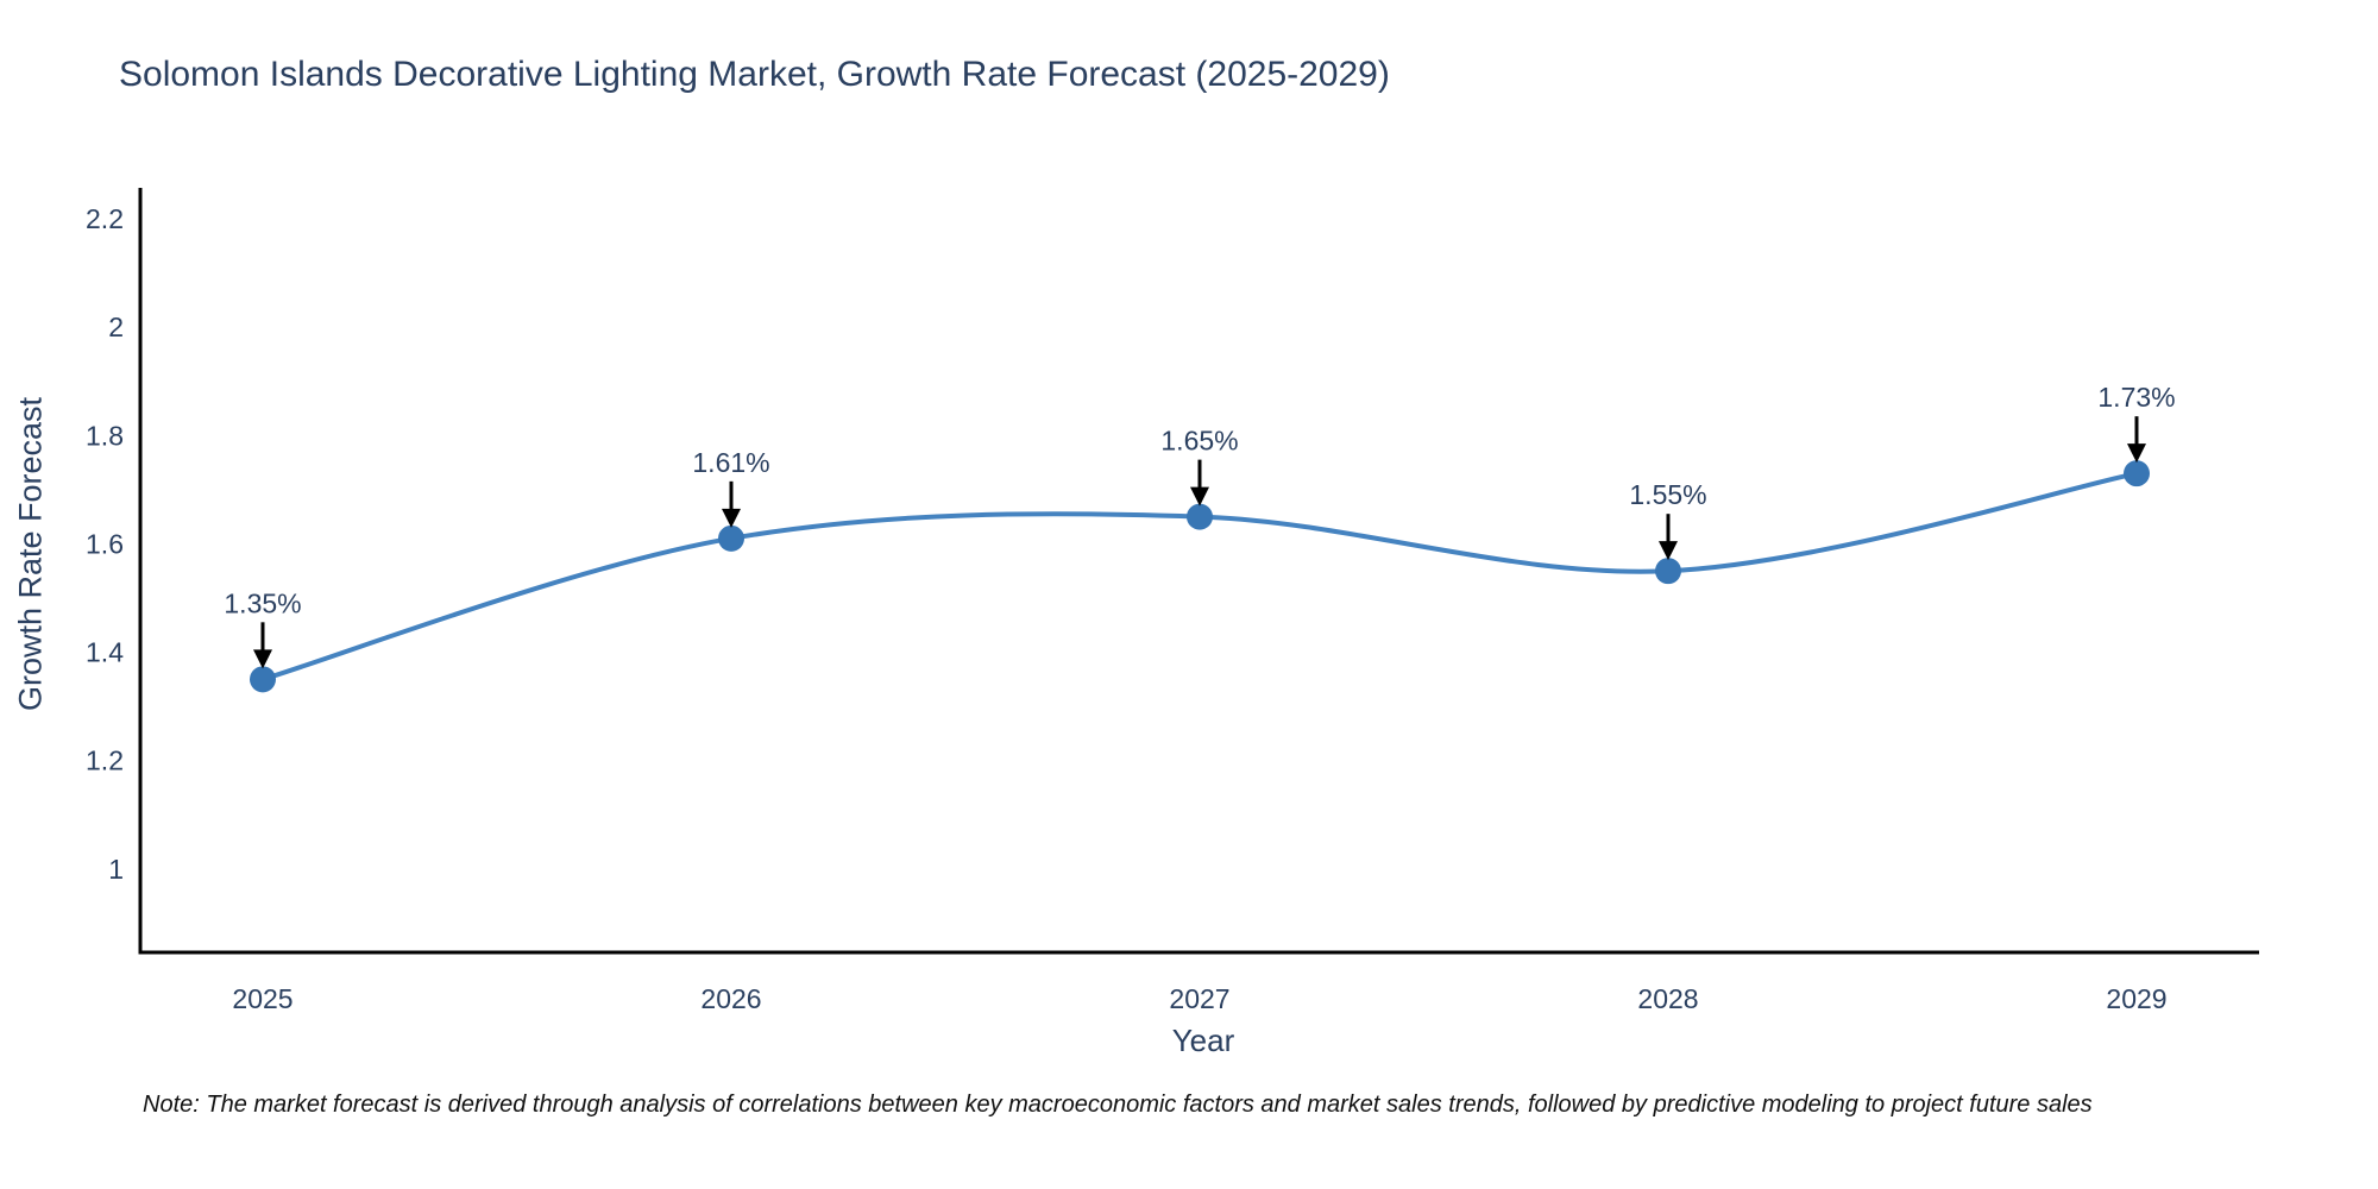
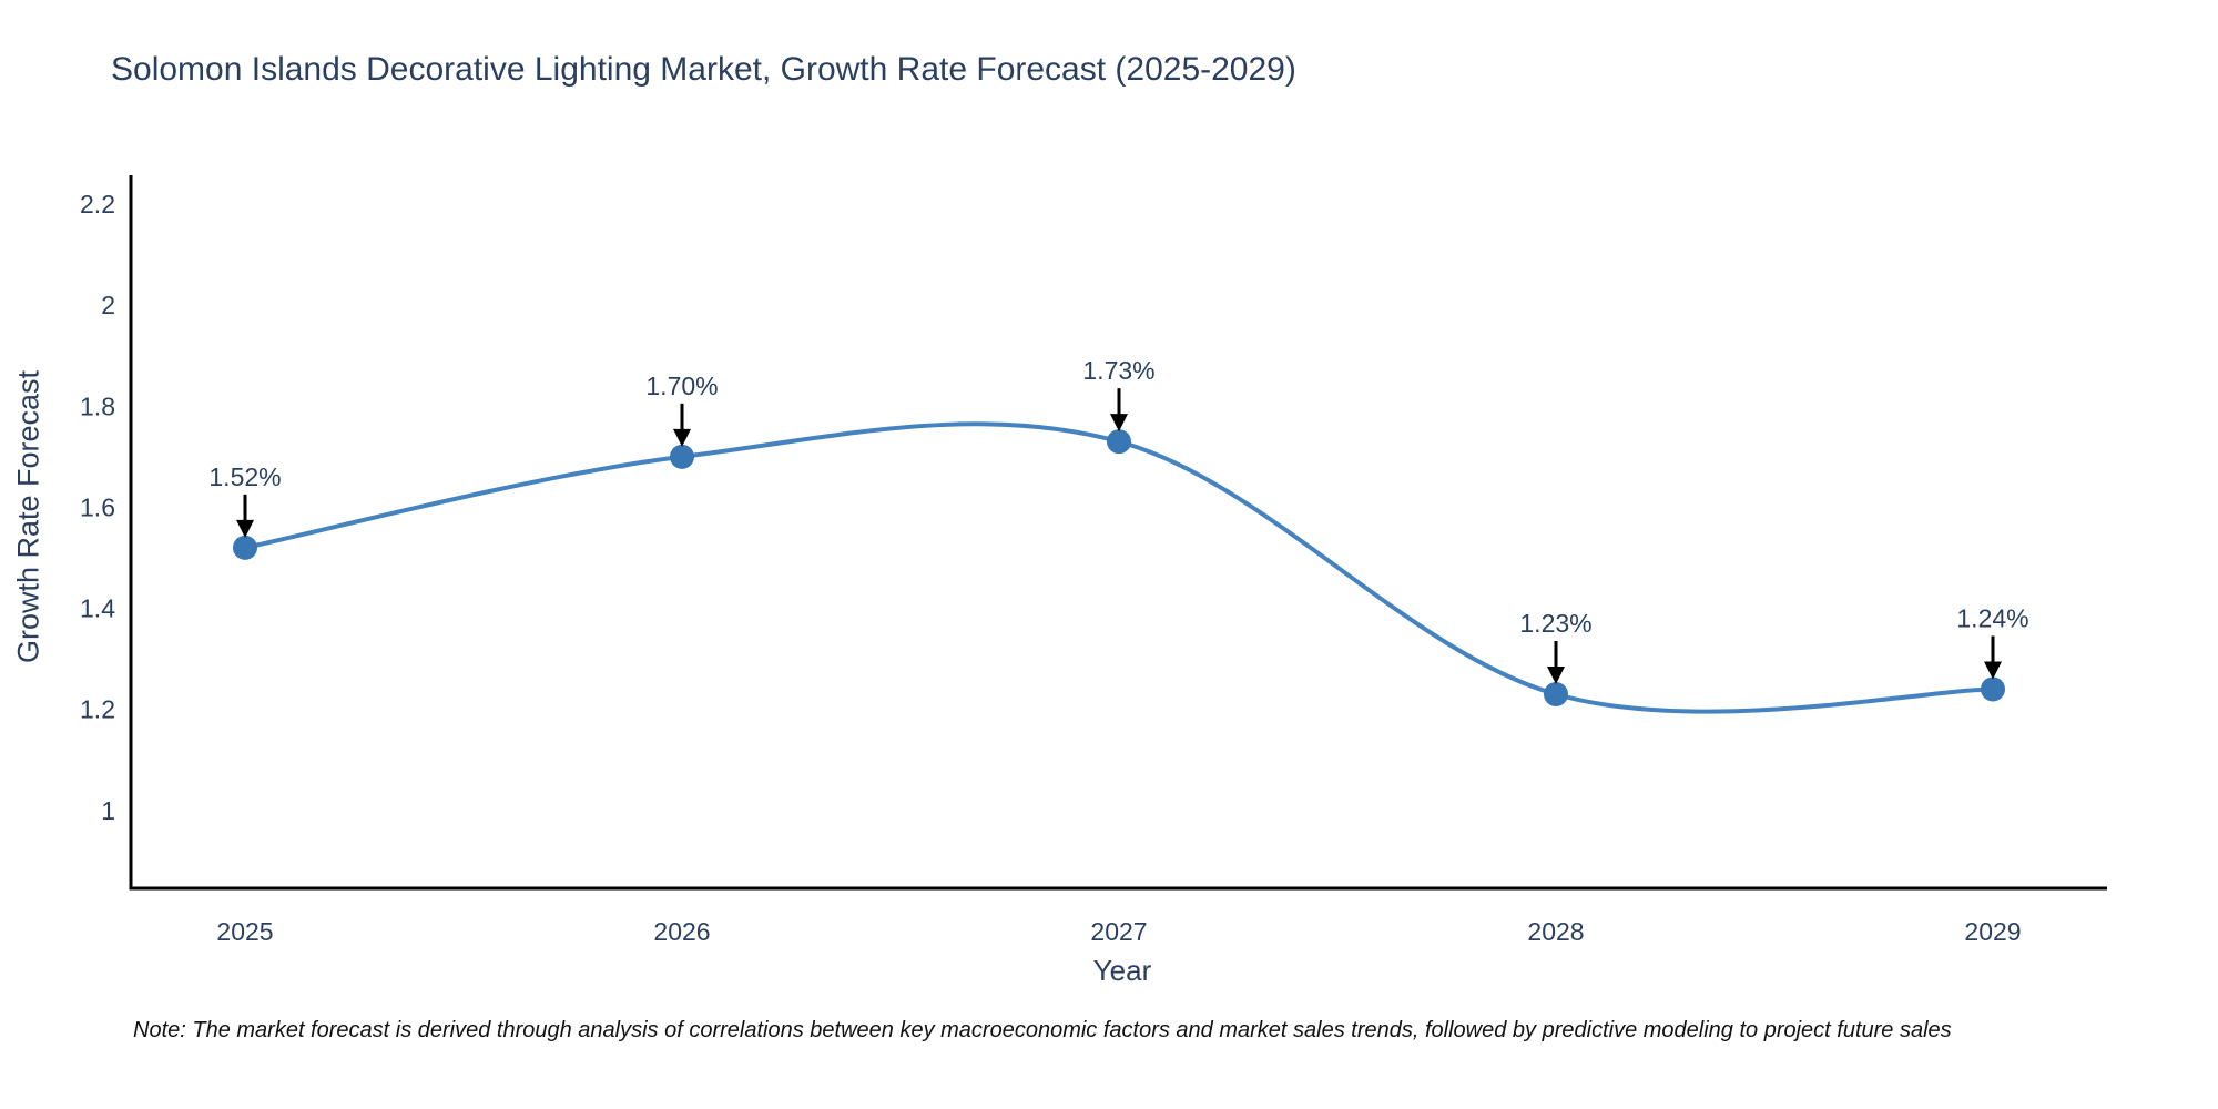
2025: 1.35% -> 1.52%
2026: 1.61% -> 1.70%
2027: 1.65% -> 1.73%
2028: 1.55% -> 1.23%
2029: 1.73% -> 1.24%
